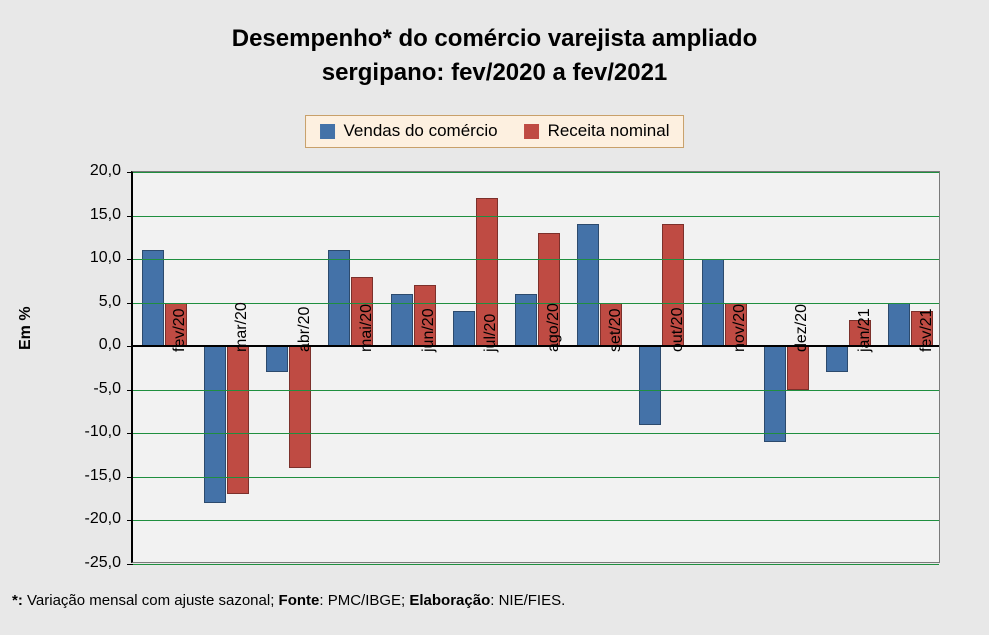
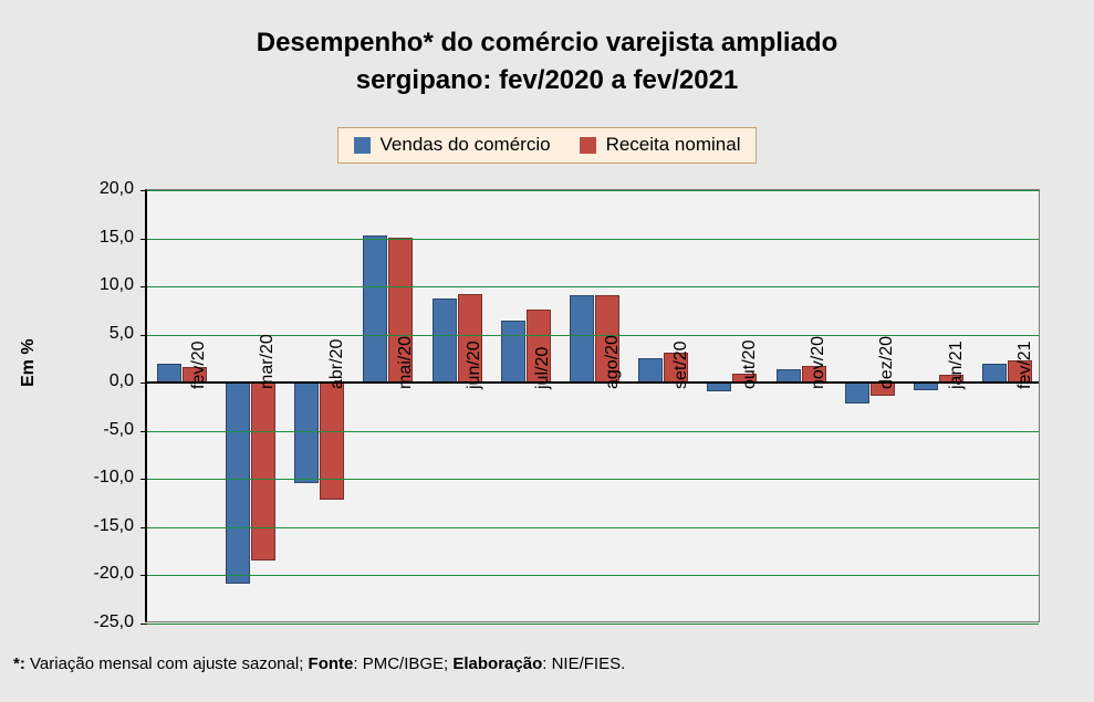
Vendas do comércio/fev/20: 11 -> 2
Receita nominal/fev/20: 5 -> 2
Vendas do comércio/mar/20: -18 -> -21
Receita nominal/mar/20: -17 -> -18
Vendas do comércio/abr/20: -3 -> -10
Receita nominal/abr/20: -14 -> -12
Vendas do comércio/mai/20: 11 -> 15
Receita nominal/mai/20: 8 -> 15
Vendas do comércio/jun/20: 6 -> 9
Receita nominal/jun/20: 7 -> 9
Vendas do comércio/jul/20: 4 -> 6
Receita nominal/jul/20: 17 -> 8
Vendas do comércio/ago/20: 6 -> 9
Receita nominal/ago/20: 13 -> 9
Vendas do comércio/set/20: 14 -> 3
Receita nominal/set/20: 5 -> 3
Vendas do comércio/out/20: -9 -> -1
Receita nominal/out/20: 14 -> 1
Vendas do comércio/nov/20: 10 -> 1
Receita nominal/nov/20: 5 -> 2
Vendas do comércio/dez/20: -11 -> -2
Receita nominal/dez/20: -5 -> -1
Vendas do comércio/jan/21: -3 -> -1
Receita nominal/jan/21: 3 -> 1
Vendas do comércio/fev/21: 5 -> 2
Receita nominal/fev/21: 4 -> 2
